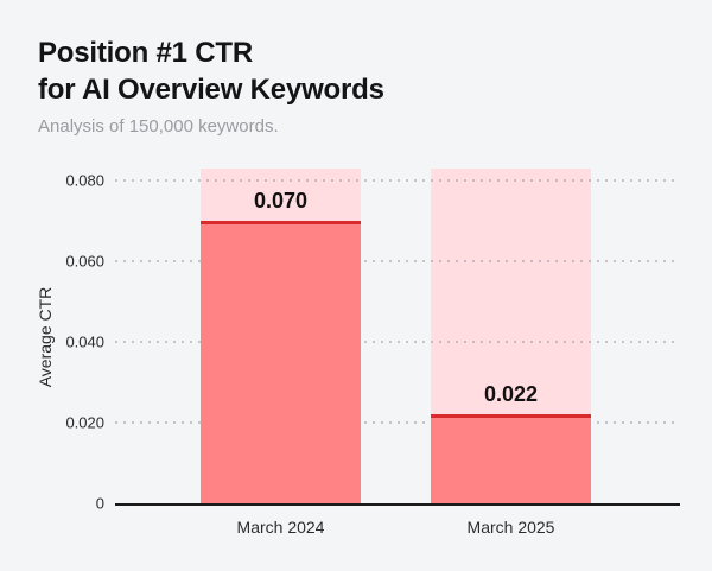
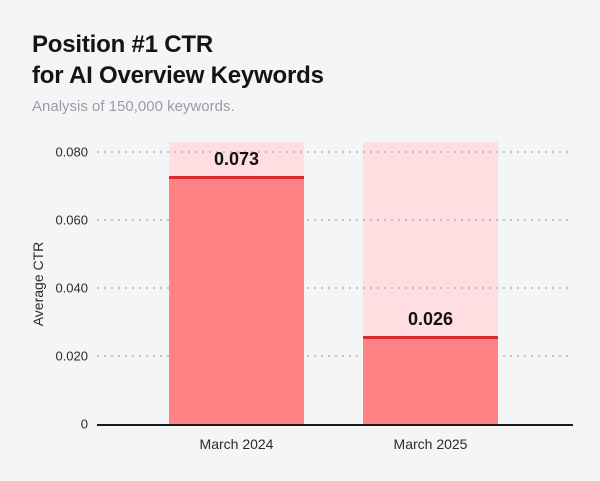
March 2024: 0.070 -> 0.073
March 2025: 0.022 -> 0.026
